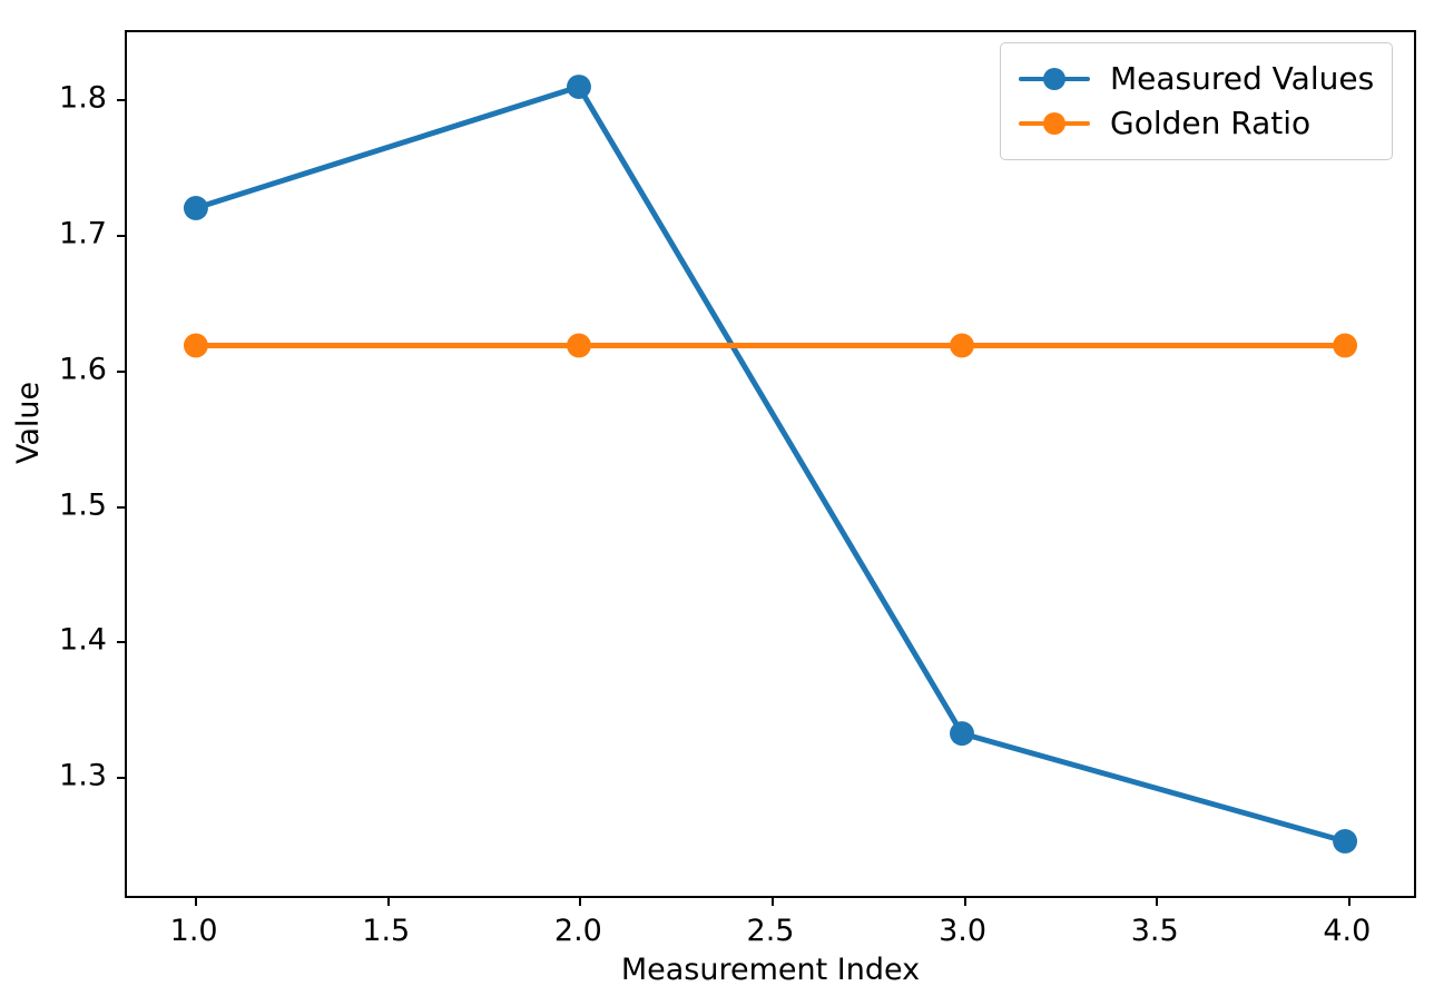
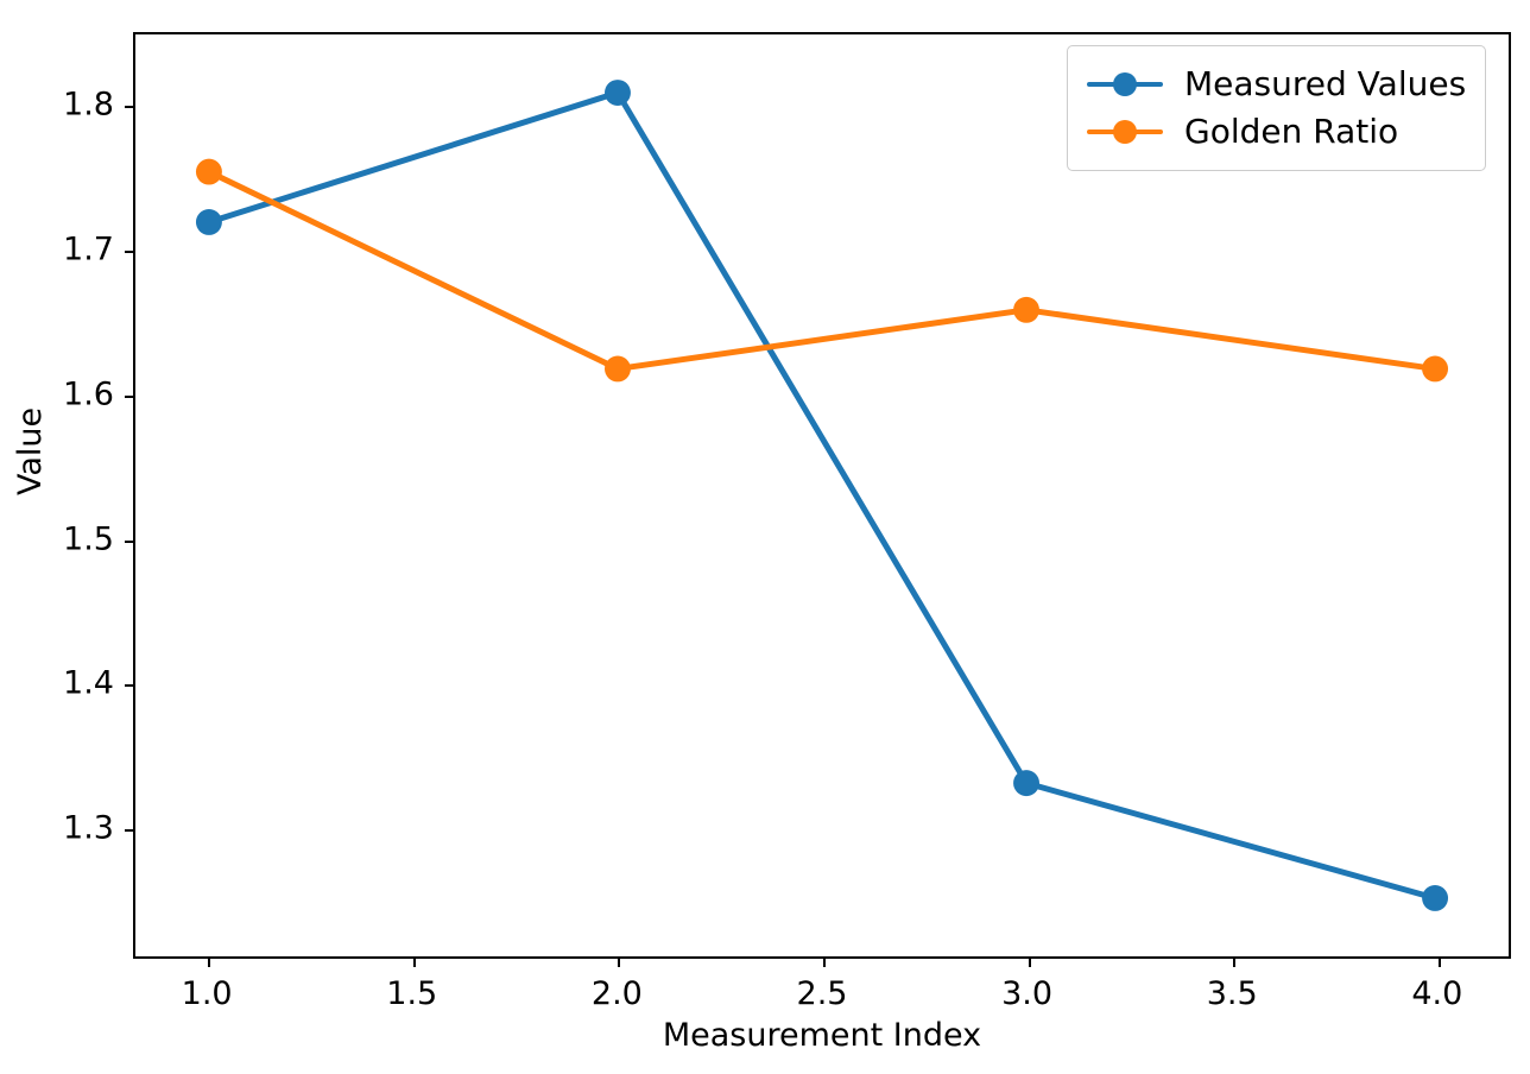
Golden Ratio/1.0: 1.618 -> 1.755
Golden Ratio/3.0: 1.618 -> 1.659
